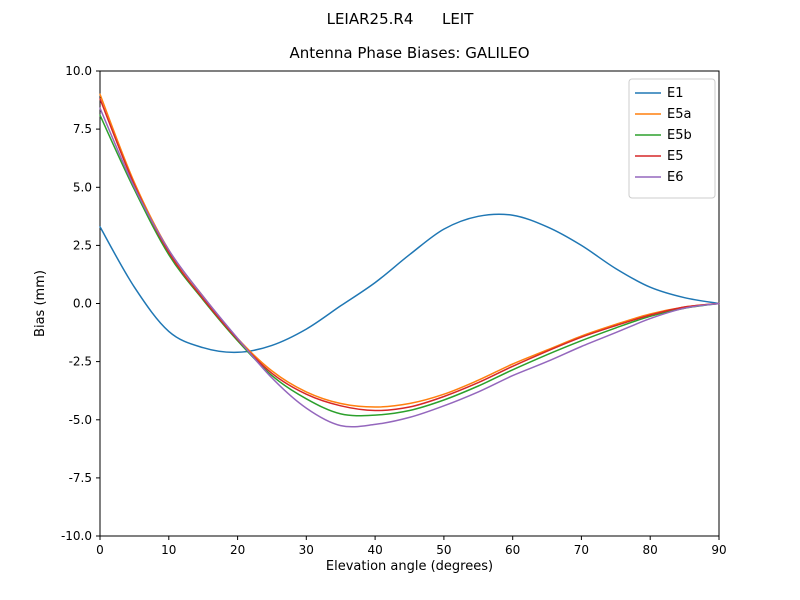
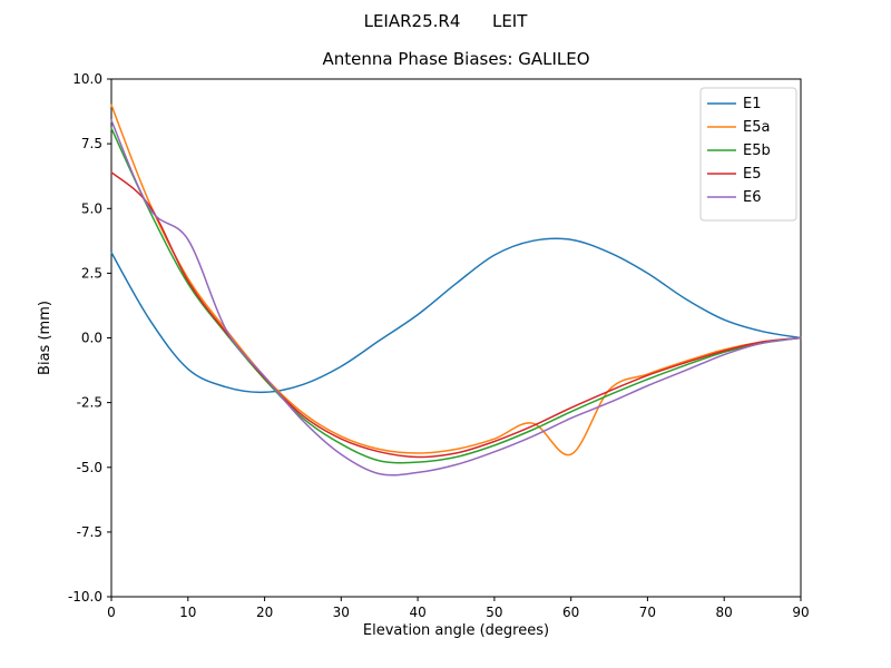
E5/0: 8.8 -> 6.4
E6/10: 2.3 -> 3.8
E5a/60: -2.6 -> -4.5
